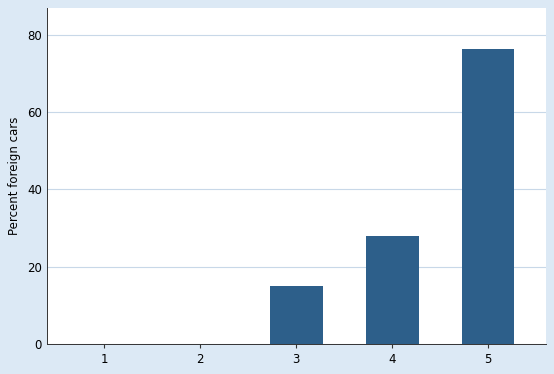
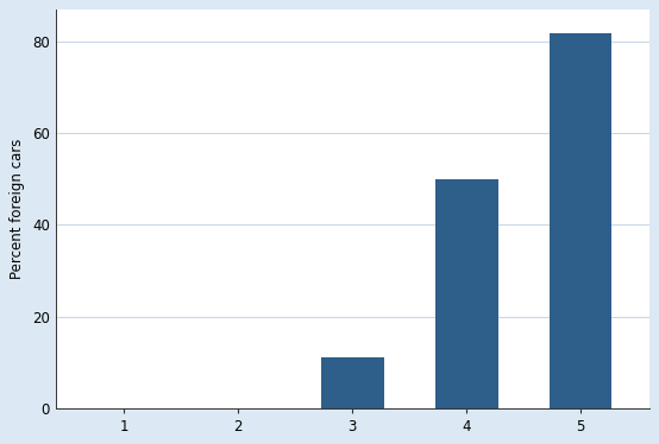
3: 15.0 -> 11.1
4: 28.0 -> 50.0
5: 76.5 -> 81.8
